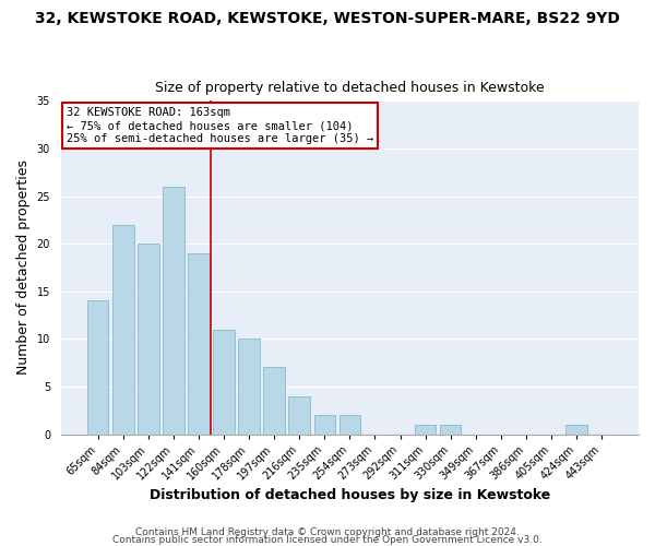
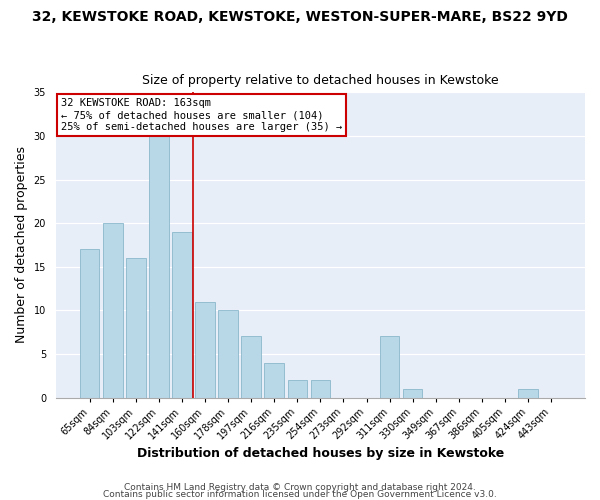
65sqm: 14 -> 17
84sqm: 22 -> 20
103sqm: 20 -> 16
122sqm: 26 -> 30
311sqm: 1 -> 7
